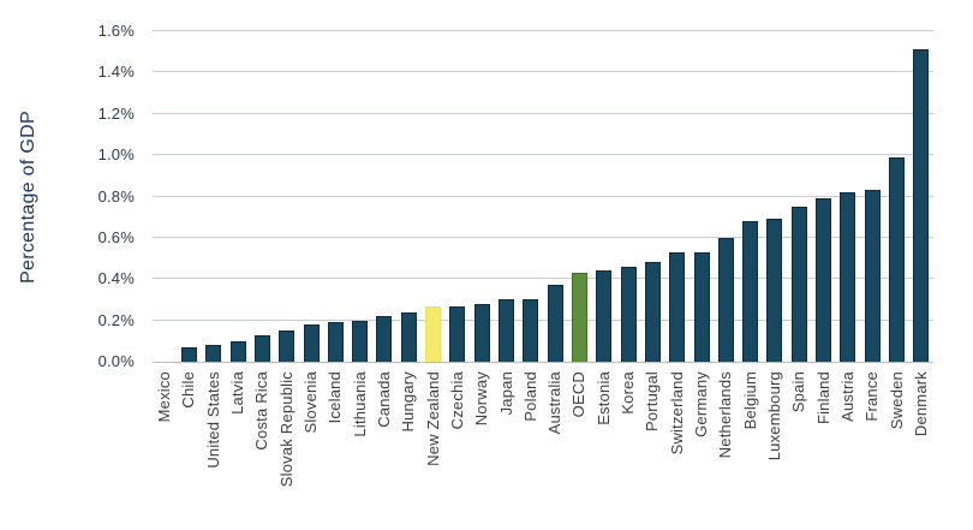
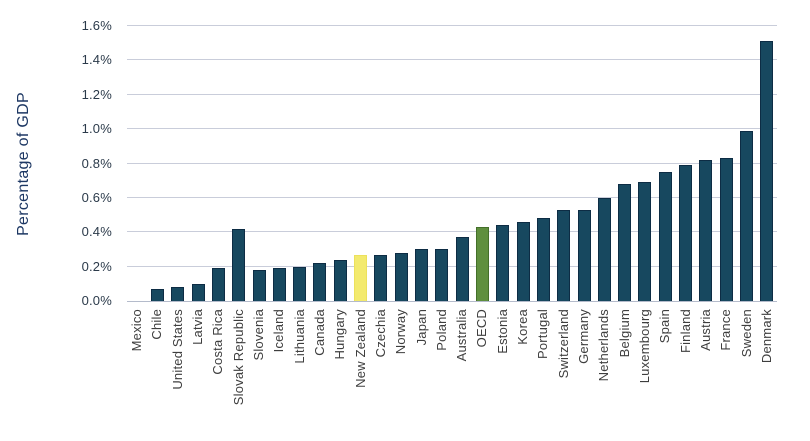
Costa Rica: 0.13% -> 0.19%
Slovak Republic: 0.15% -> 0.42%
